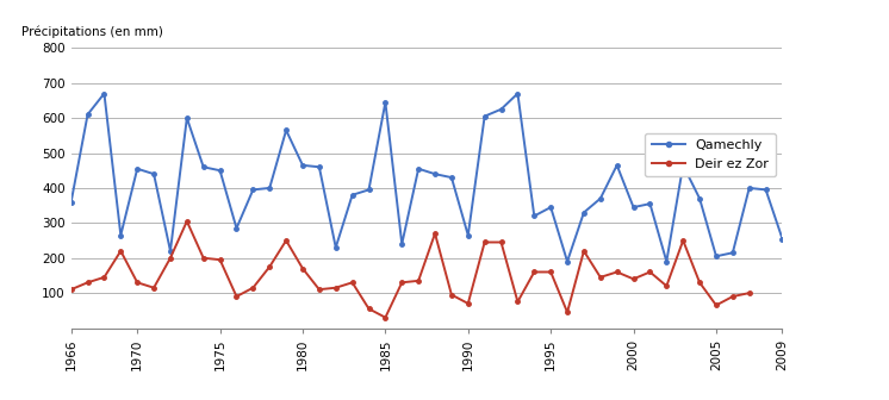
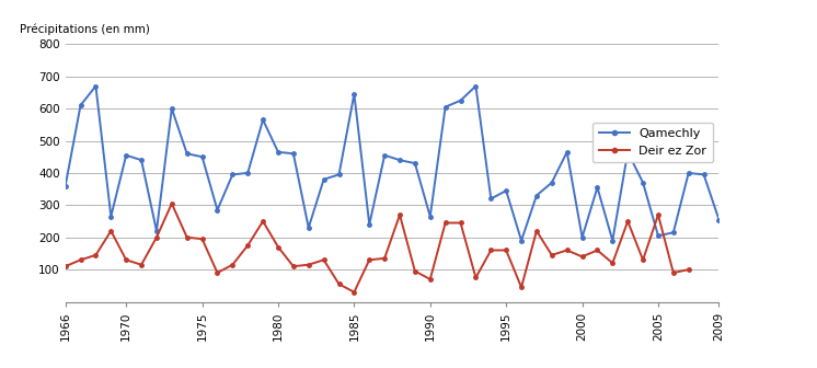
Qamechly/2000: 345 -> 200
Deir ez Zor/2005: 65 -> 270
